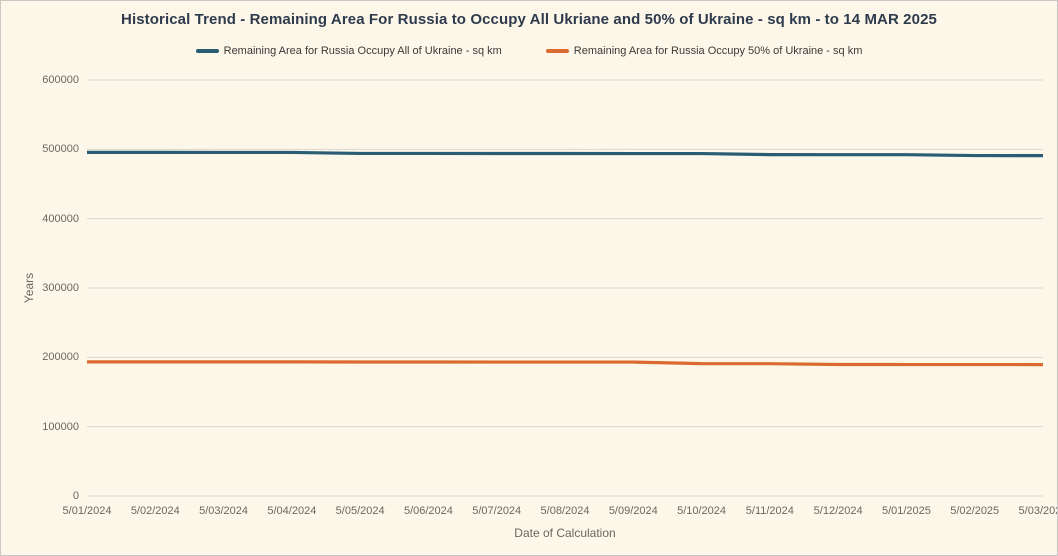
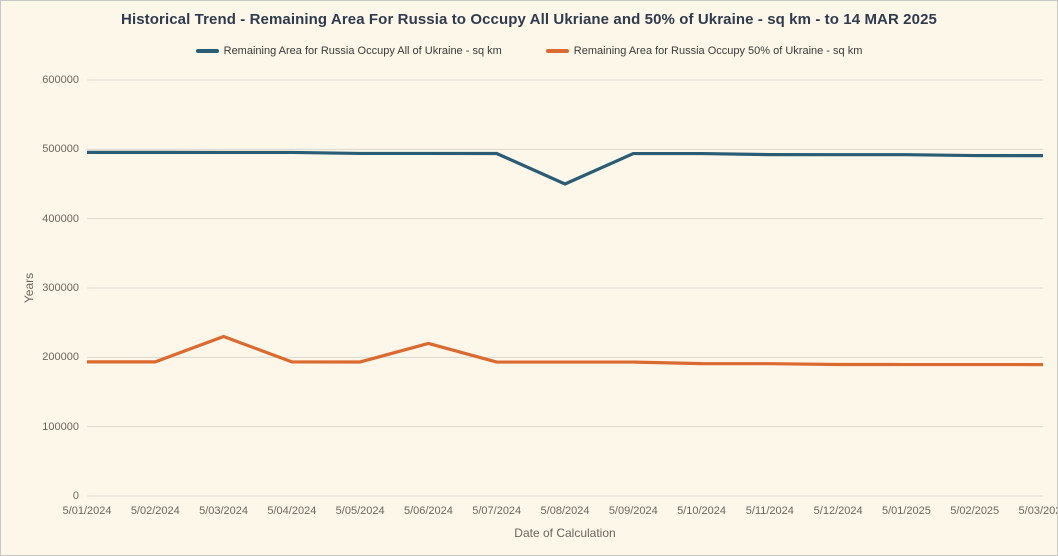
Remaining Area for Russia Occupy 50% of Ukraine - sq km/5/03/2024: 190000 -> 230000
Remaining Area for Russia Occupy 50% of Ukraine - sq km/5/06/2024: 190000 -> 220000
Remaining Area for Russia Occupy All of Ukraine - sq km/5/08/2024: 490000 -> 450000
